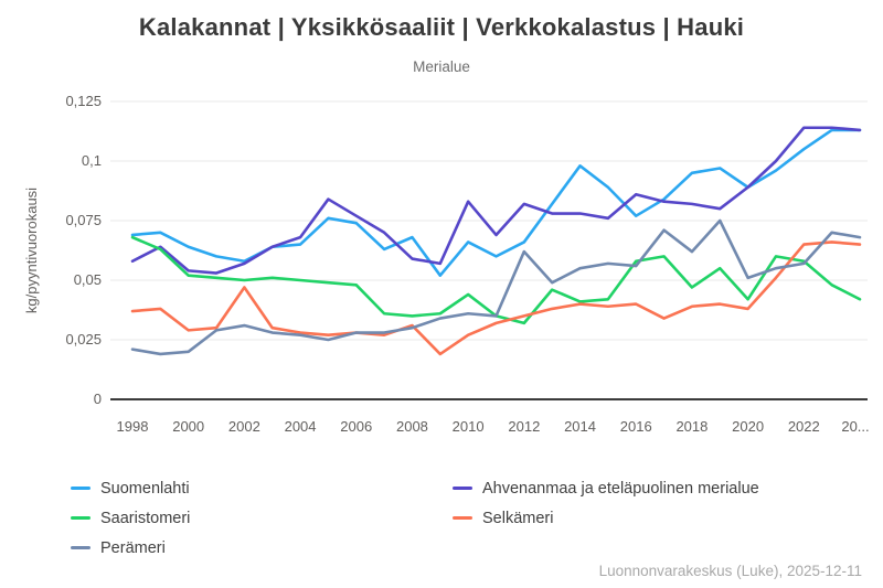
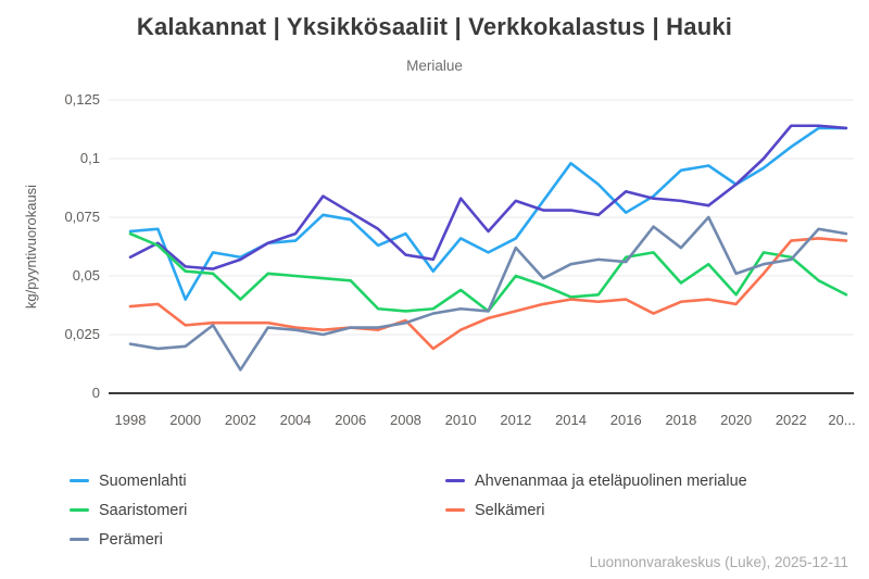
Suomenlahti/2000: 0,06 -> 0,04
Saaristomeri/2002: 0,05 -> 0,04
Selkämeri/2002: 0,05 -> 0,03
Perämeri/2002: 0,03 -> 0,01
Saaristomeri/2012: 0,03 -> 0,05
